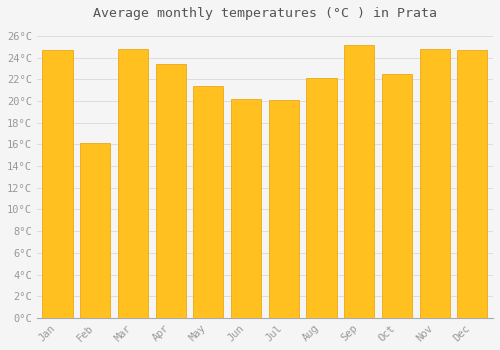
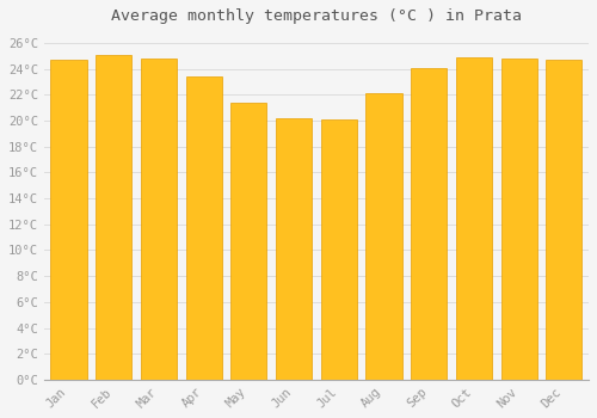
Feb: 16.1°C -> 25.1°C
Sep: 25.2°C -> 24.1°C
Oct: 22.5°C -> 24.9°C
